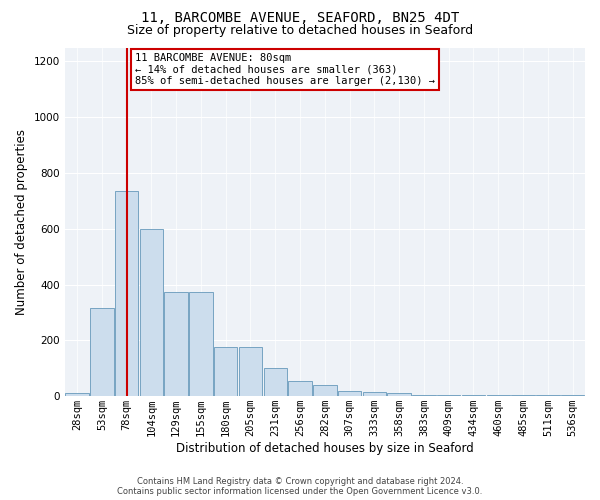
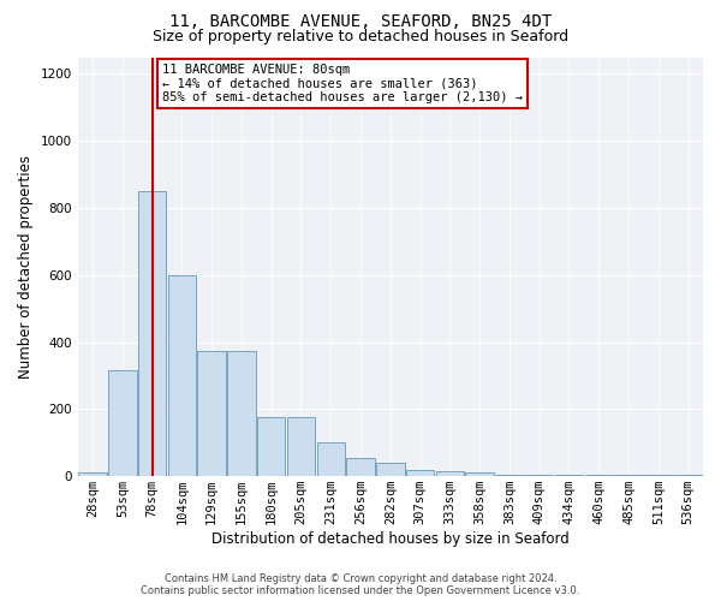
78sqm: 735 -> 850
